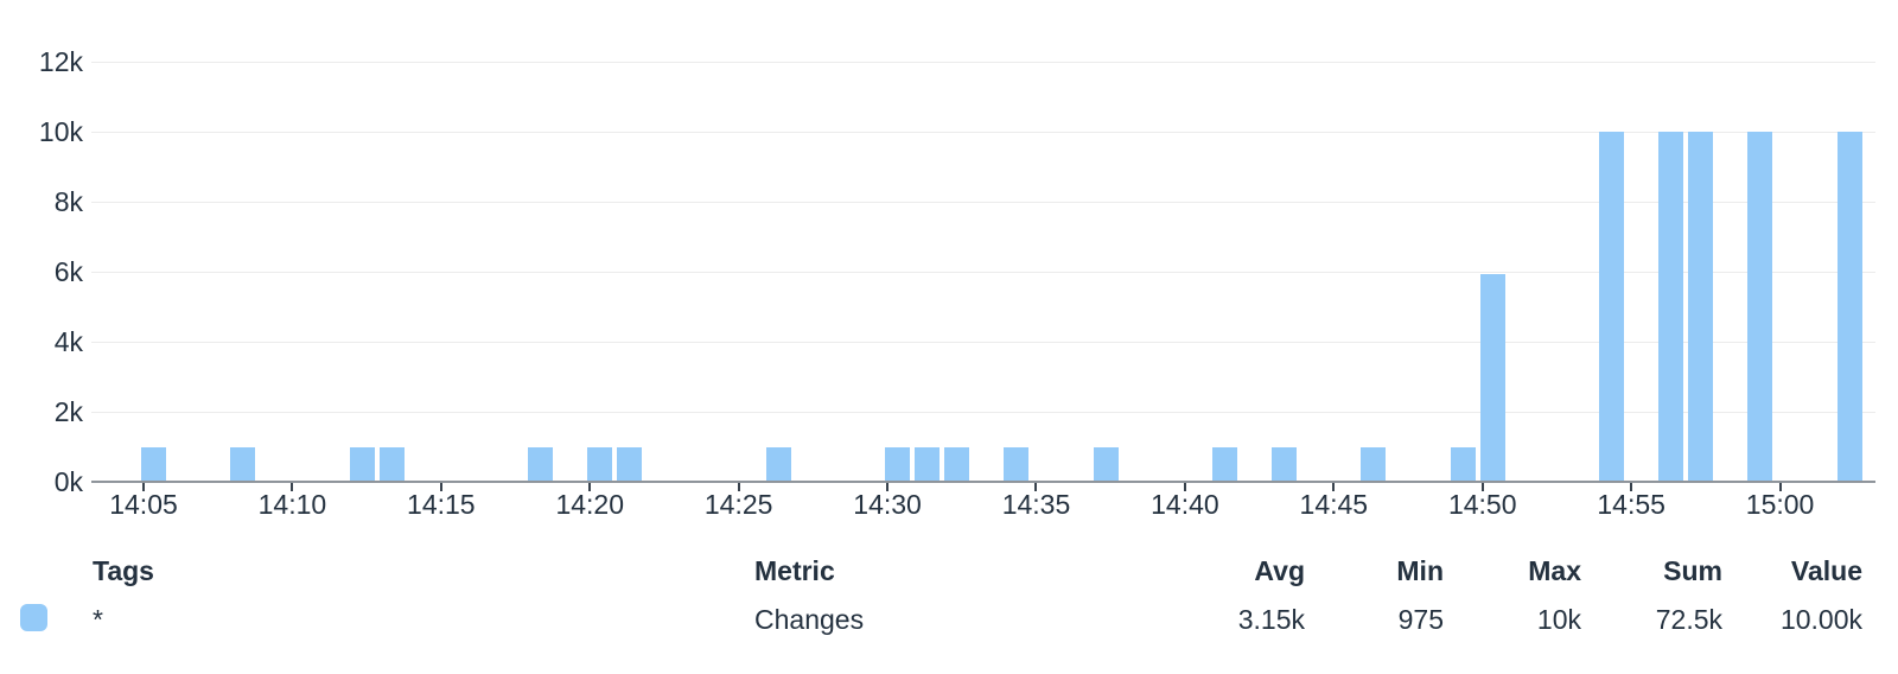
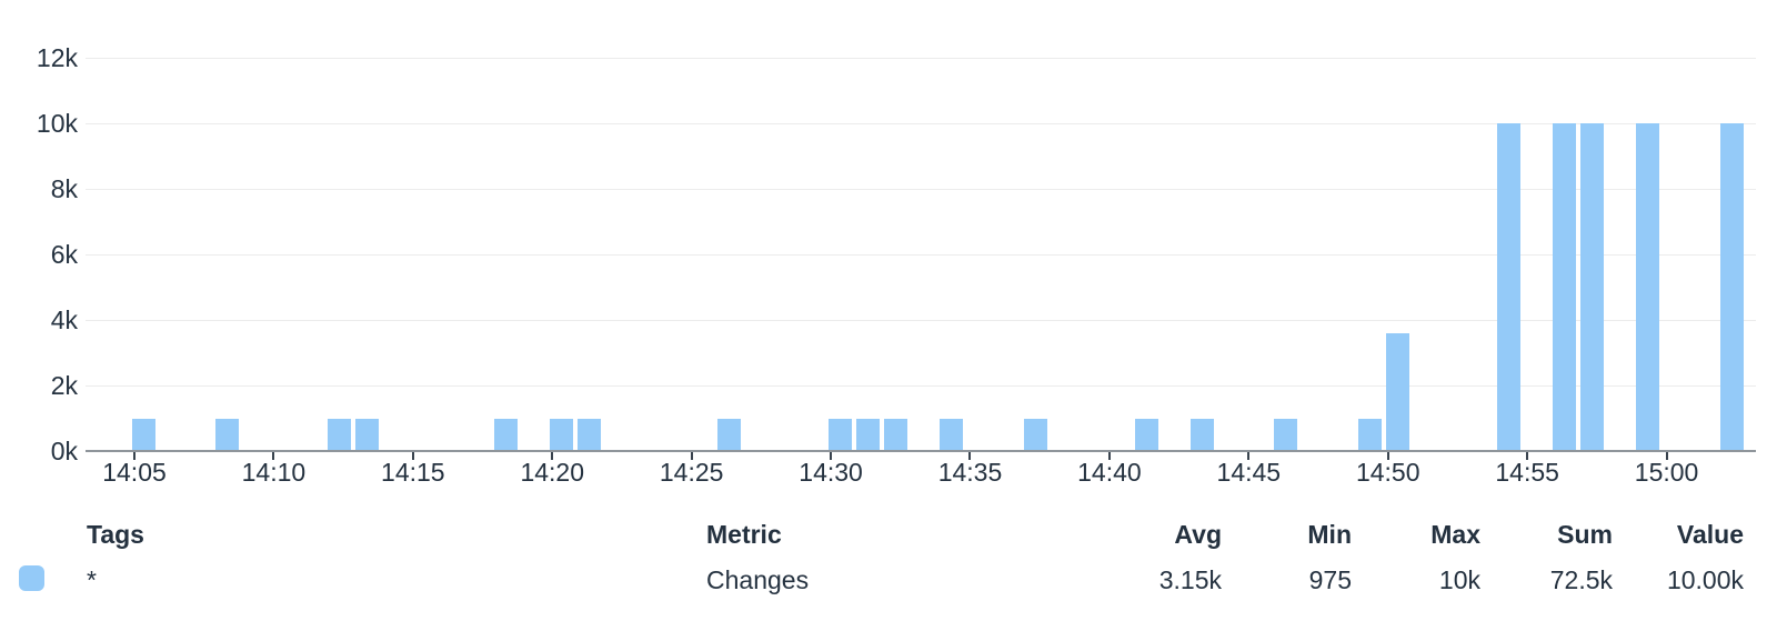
14:50: 5.9k -> 3.6k
